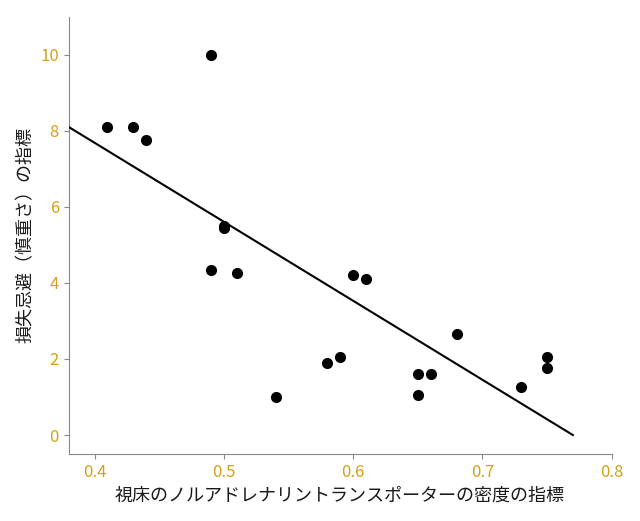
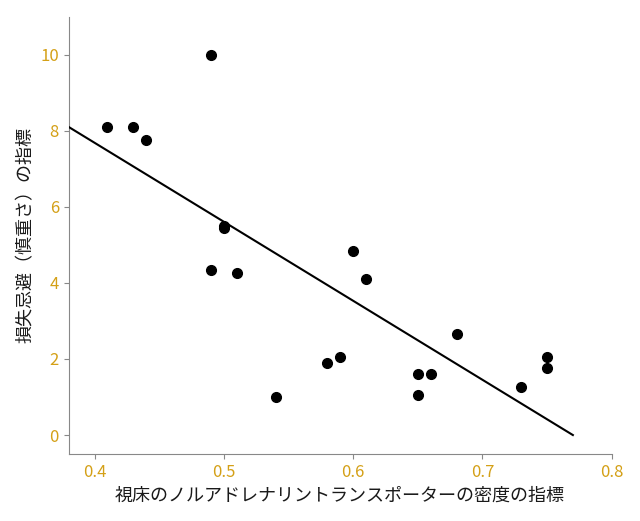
0.6: 4.20 -> 4.85
